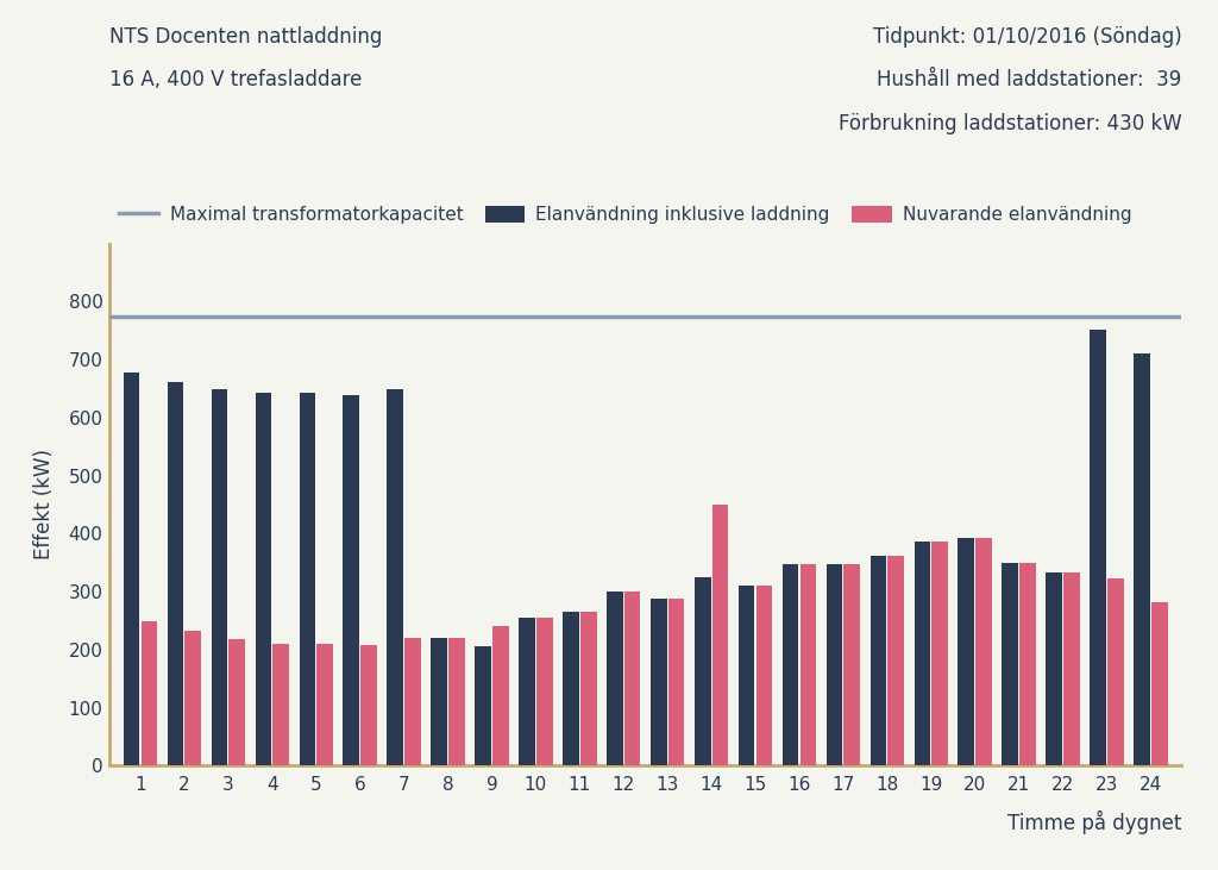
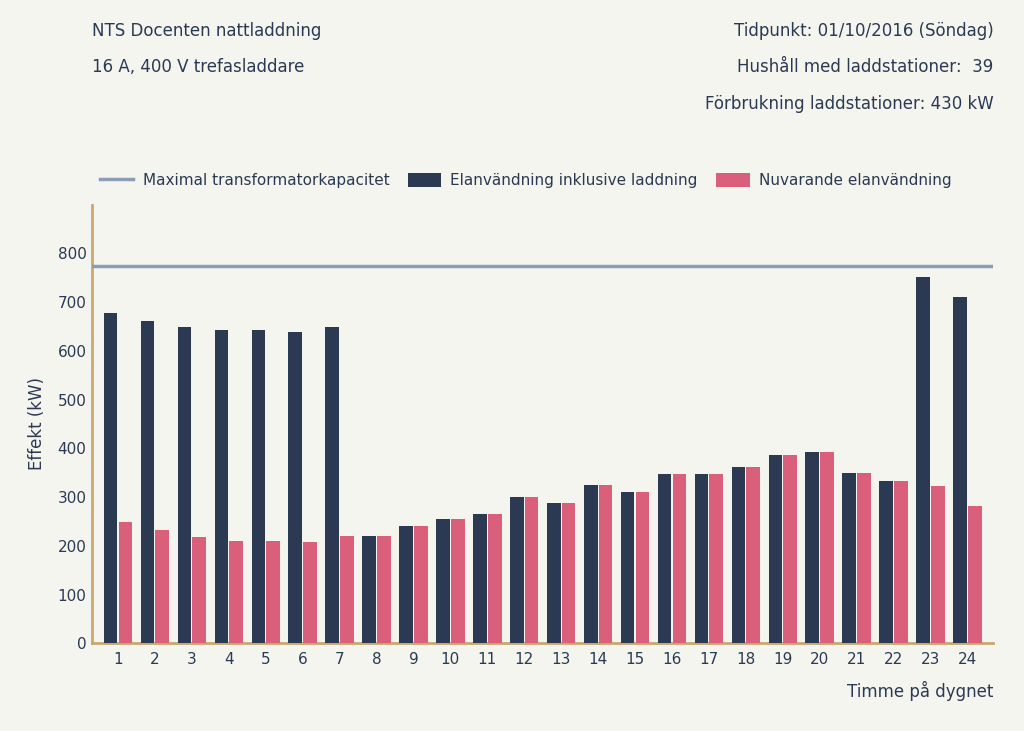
Elanvändning inklusive laddning/9: 205 -> 240
Nuvarande elanvändning/14: 450 -> 325
